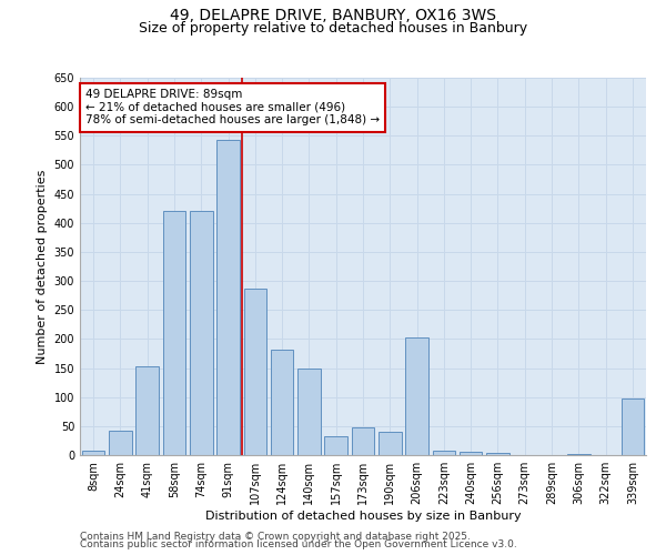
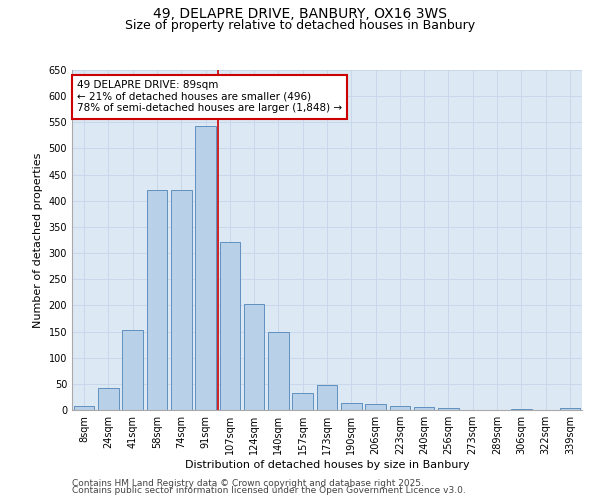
107sqm: 286 -> 322
124sqm: 182 -> 202
190sqm: 40 -> 14
206sqm: 202 -> 11
339sqm: 98 -> 4
